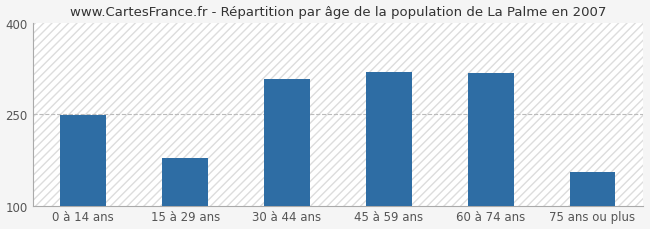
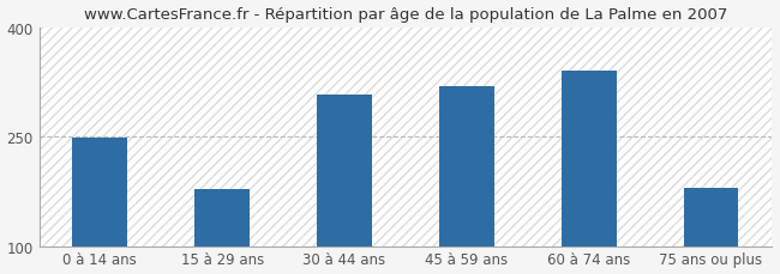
60 à 74 ans: 318 -> 340
75 ans ou plus: 155 -> 180
